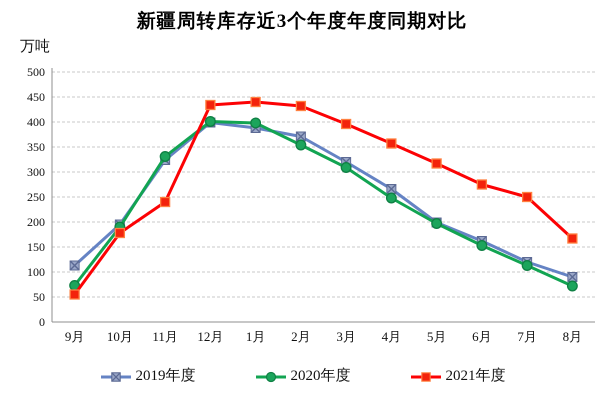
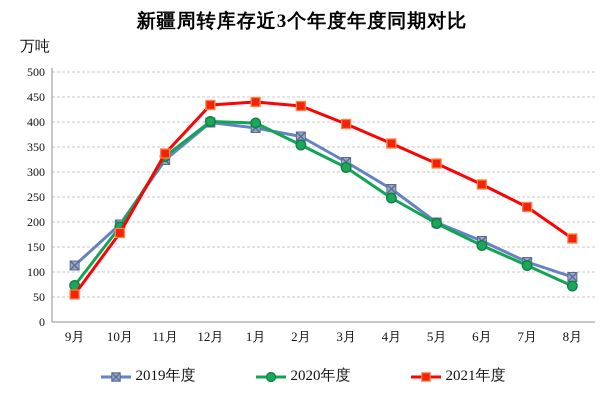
2021年度/11月: 240 -> 340
2021年度/7月: 250 -> 230
